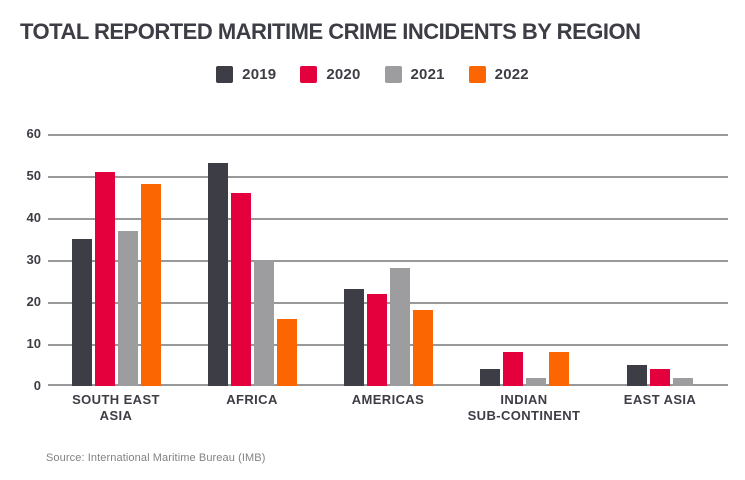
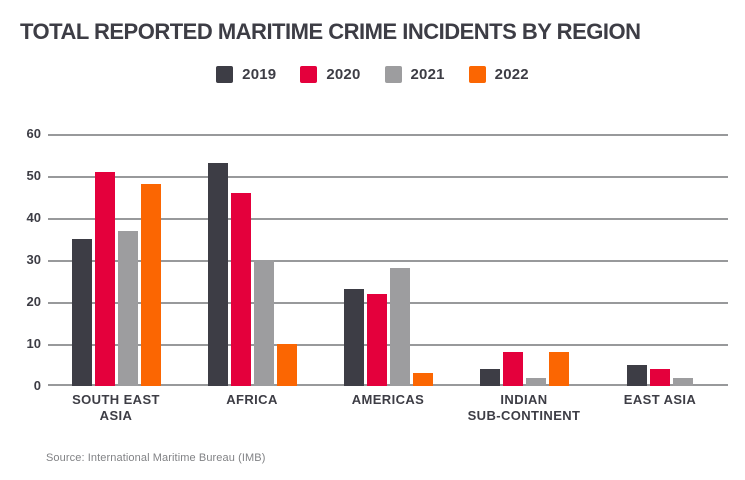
2022/AFRICA: 16 -> 10
2022/AMERICAS: 18 -> 3
